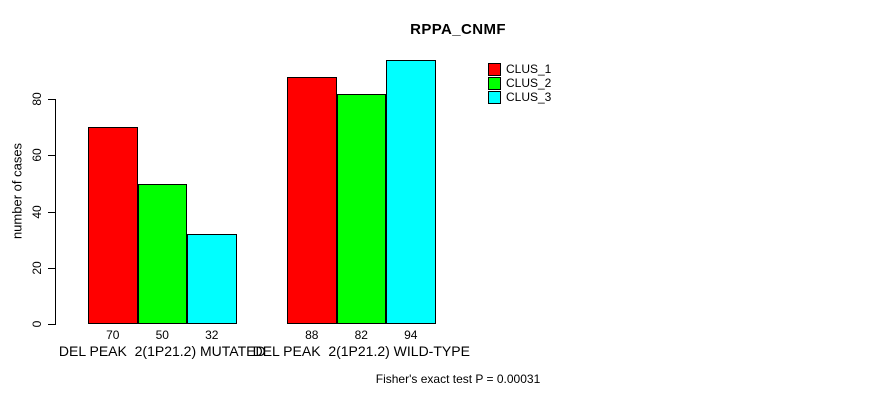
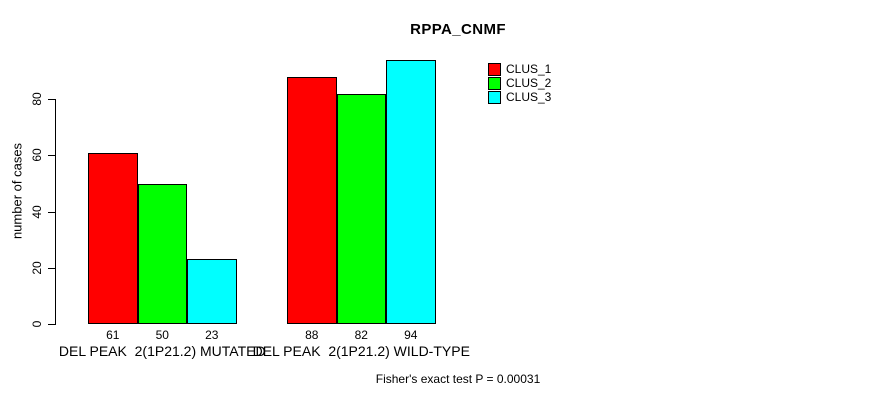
CLUS_1/DEL PEAK 2(1P21.2) MUTATED: 70 -> 61
CLUS_3/DEL PEAK 2(1P21.2) MUTATED: 32 -> 23
